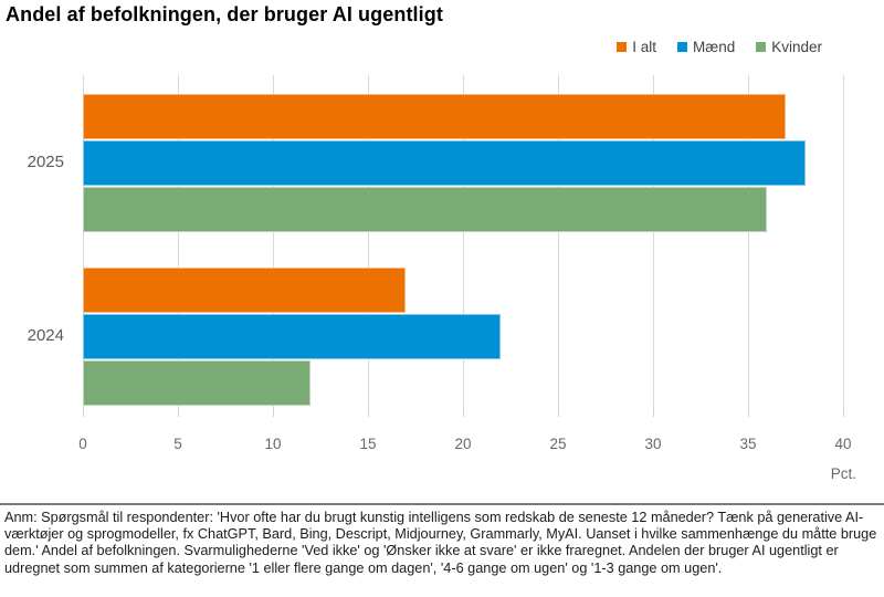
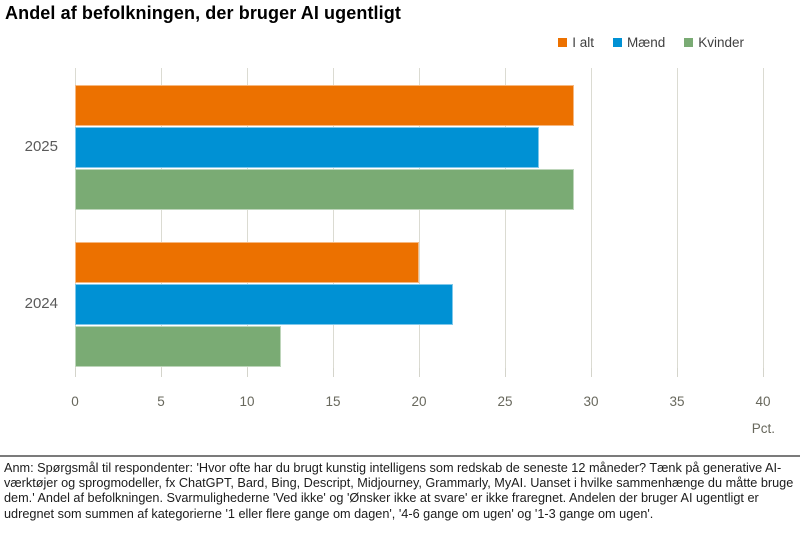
I alt/2025: 37 -> 29
Mænd/2025: 38 -> 27
Kvinder/2025: 36 -> 29
I alt/2024: 17 -> 20
